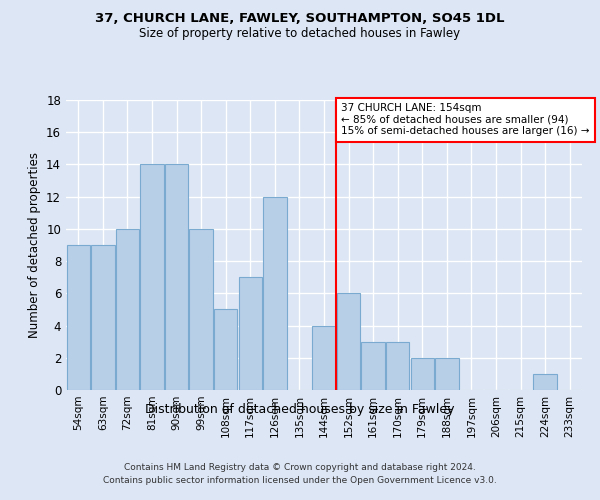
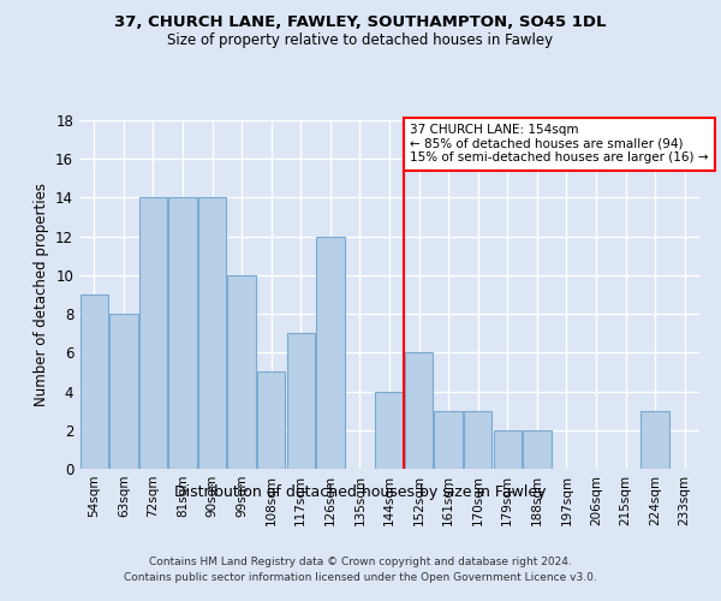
63sqm: 9 -> 8
72sqm: 10 -> 14
224sqm: 1 -> 3
